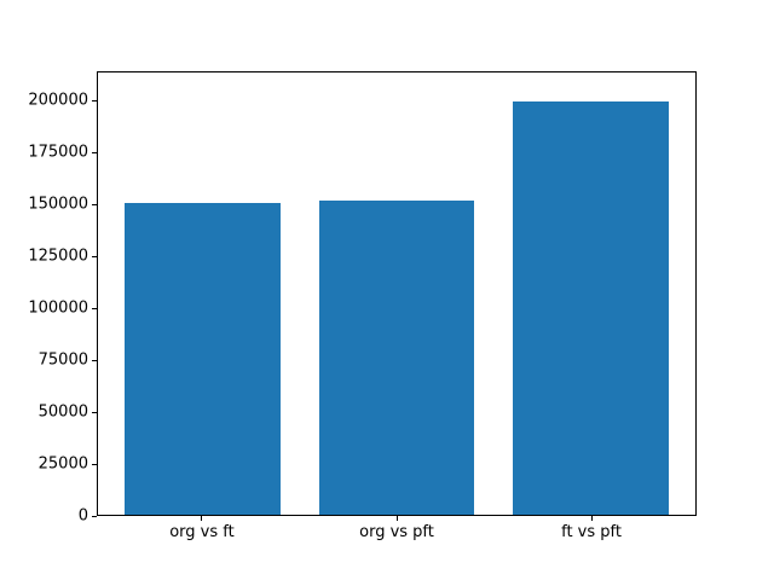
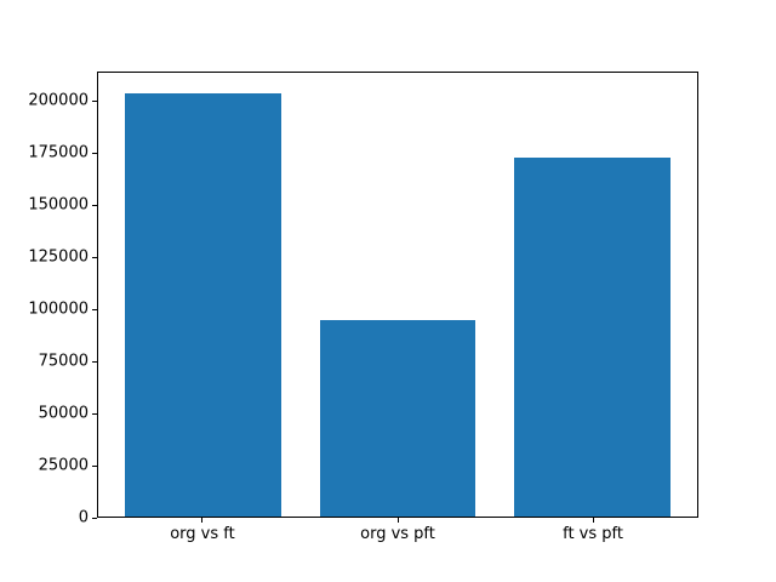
org vs ft: 151000 -> 204000
org vs pft: 152000 -> 95000
ft vs pft: 200000 -> 173000
